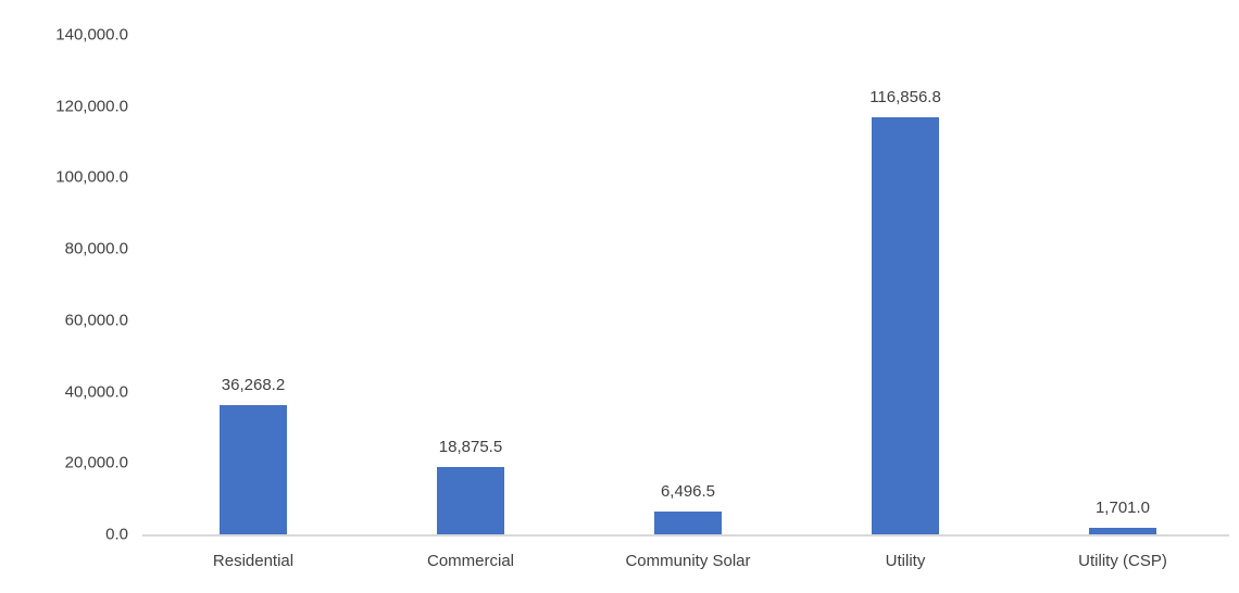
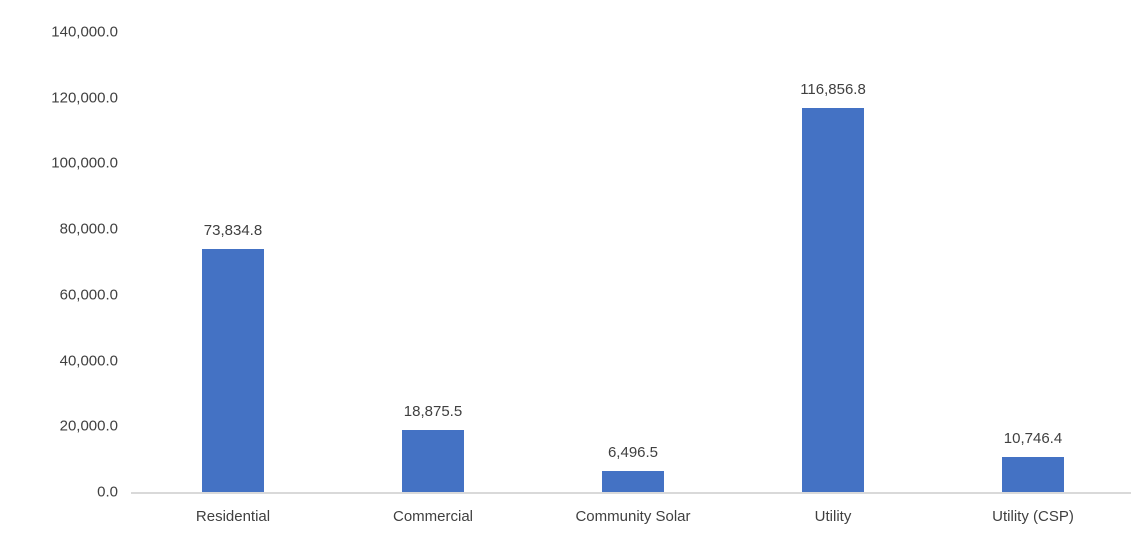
Residential: 36,268.2 -> 73,834.8
Utility (CSP): 1,701.0 -> 10,746.4
